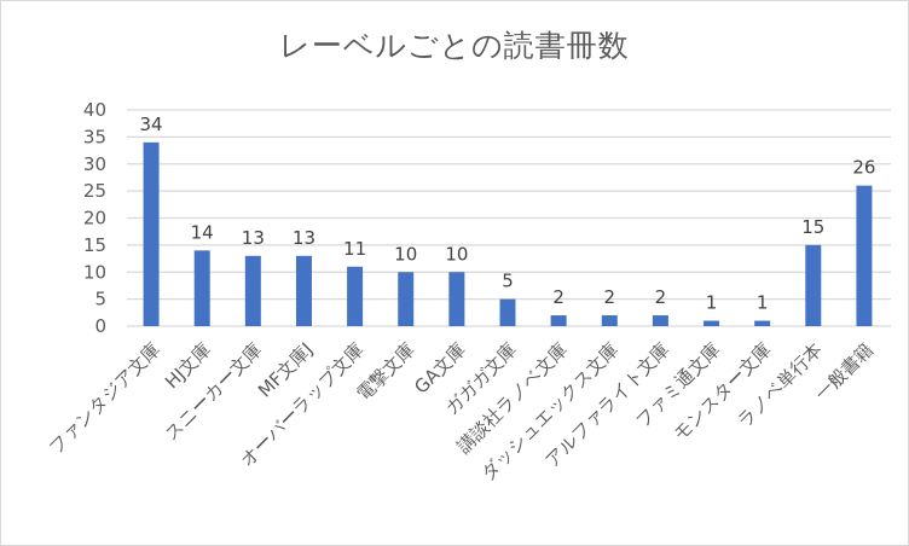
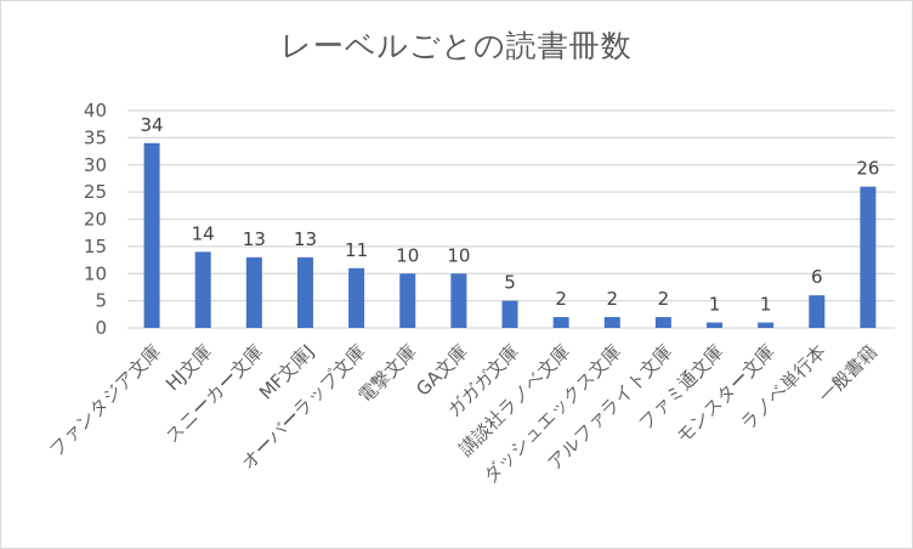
ラノベ単行本: 15 -> 6
